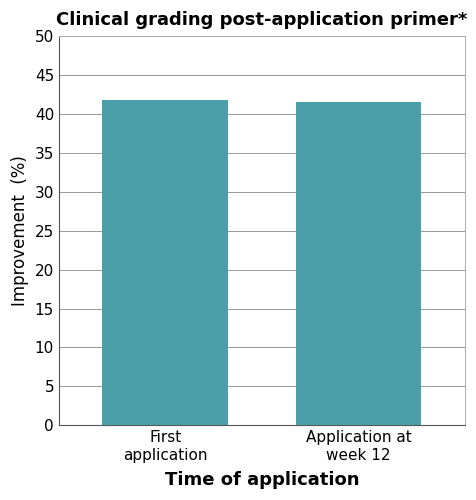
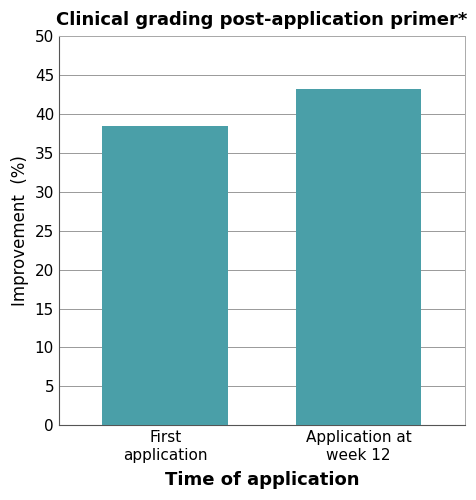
First application: 41.8 -> 38.5
Application at week 12: 41.6 -> 43.2
